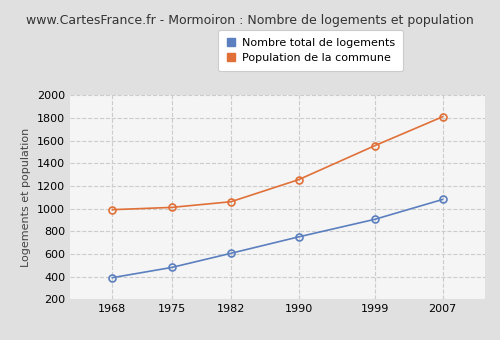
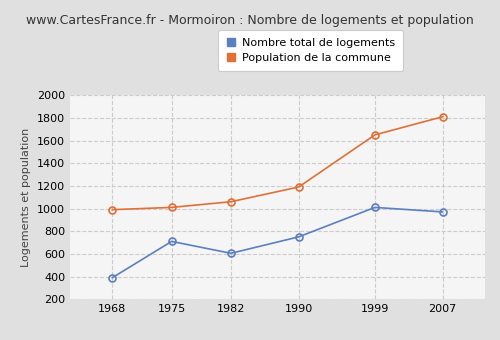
Nombre total de logements/1975: 480 -> 710
Population de la commune/1990: 1260 -> 1190
Nombre total de logements/1999: 900 -> 1010
Population de la commune/1999: 1560 -> 1650
Nombre total de logements/2007: 1080 -> 970
